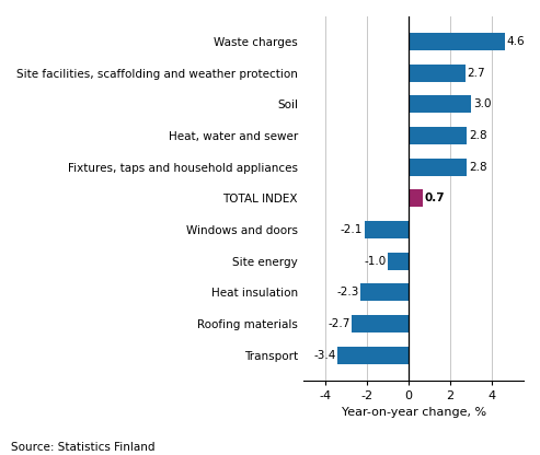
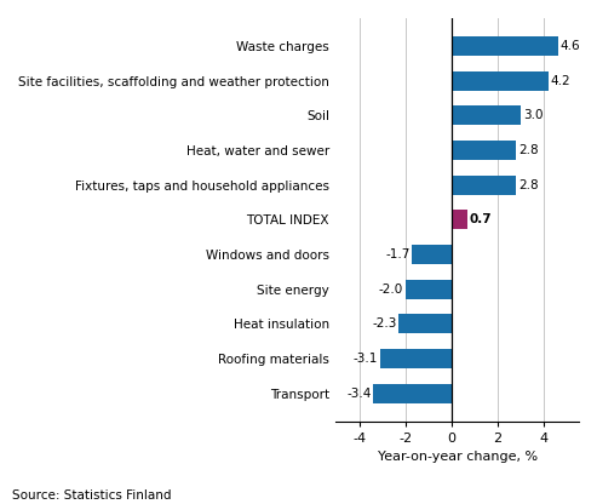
Site facilities, scaffolding and weather protection: 2.7 -> 4.2
Windows and doors: -2.1 -> -1.7
Site energy: -1.0 -> -2.0
Roofing materials: -2.7 -> -3.1
